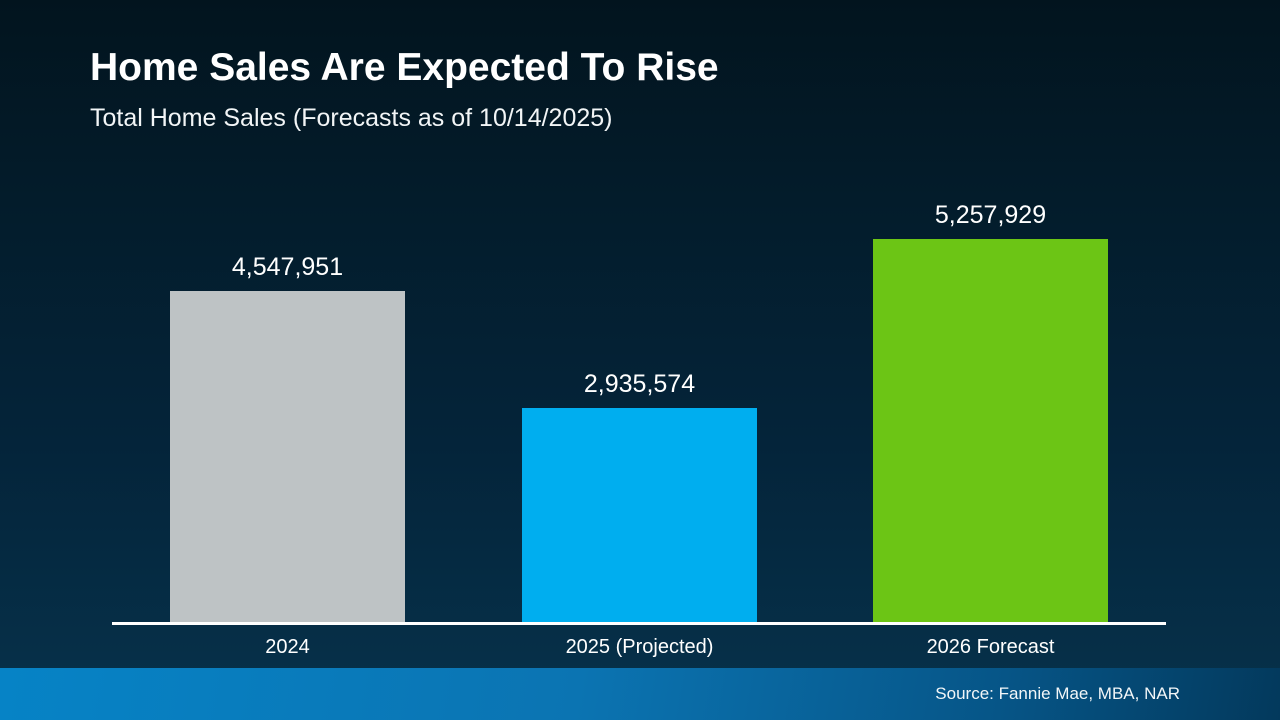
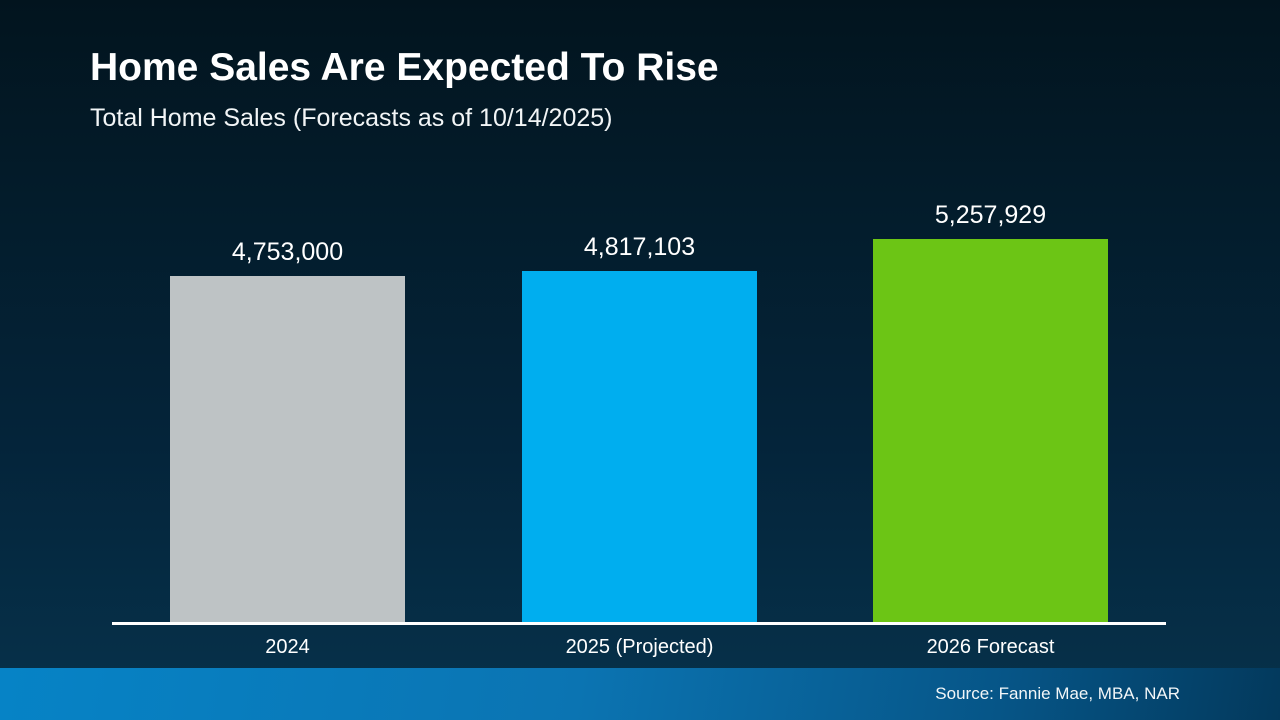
2024: 4,547,951 -> 4,753,000
2025 (Projected): 2,935,574 -> 4,817,103
